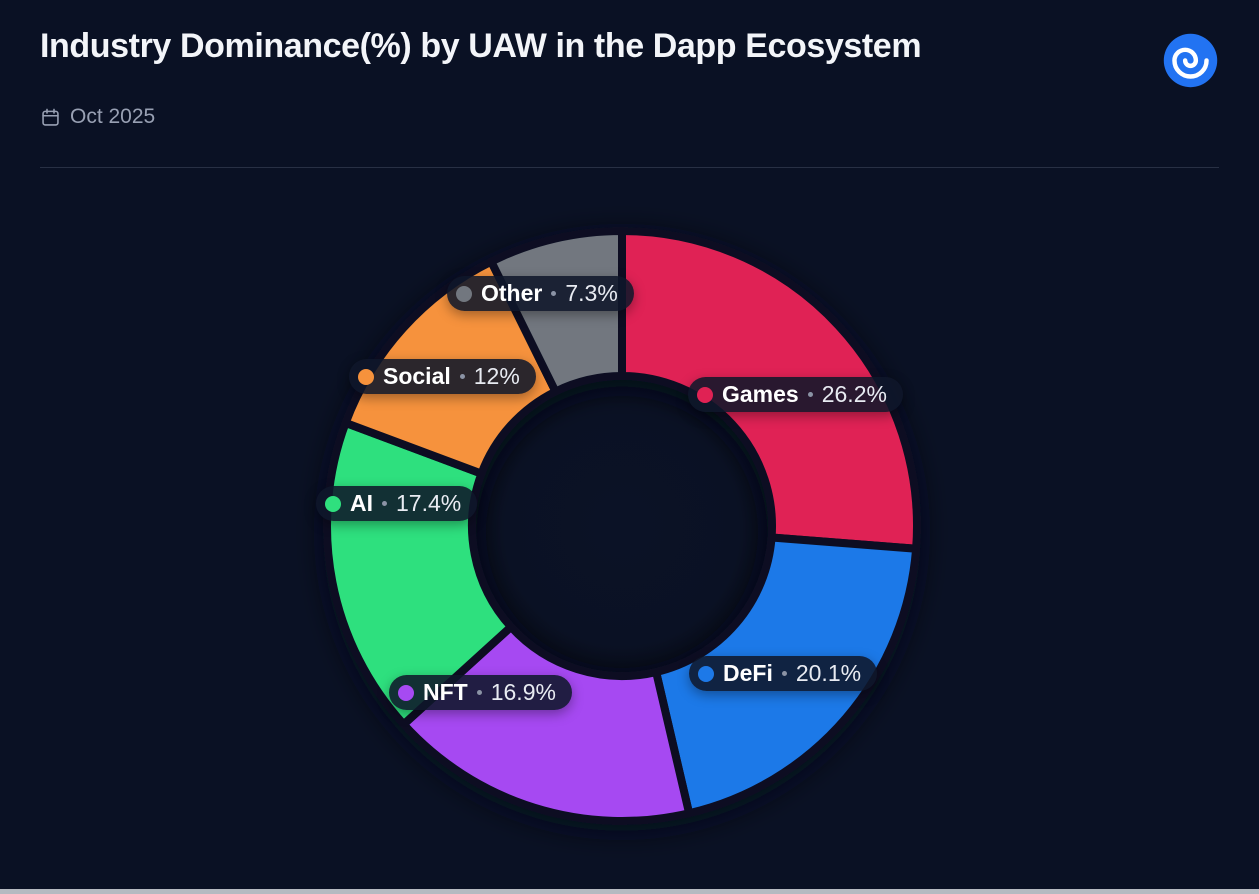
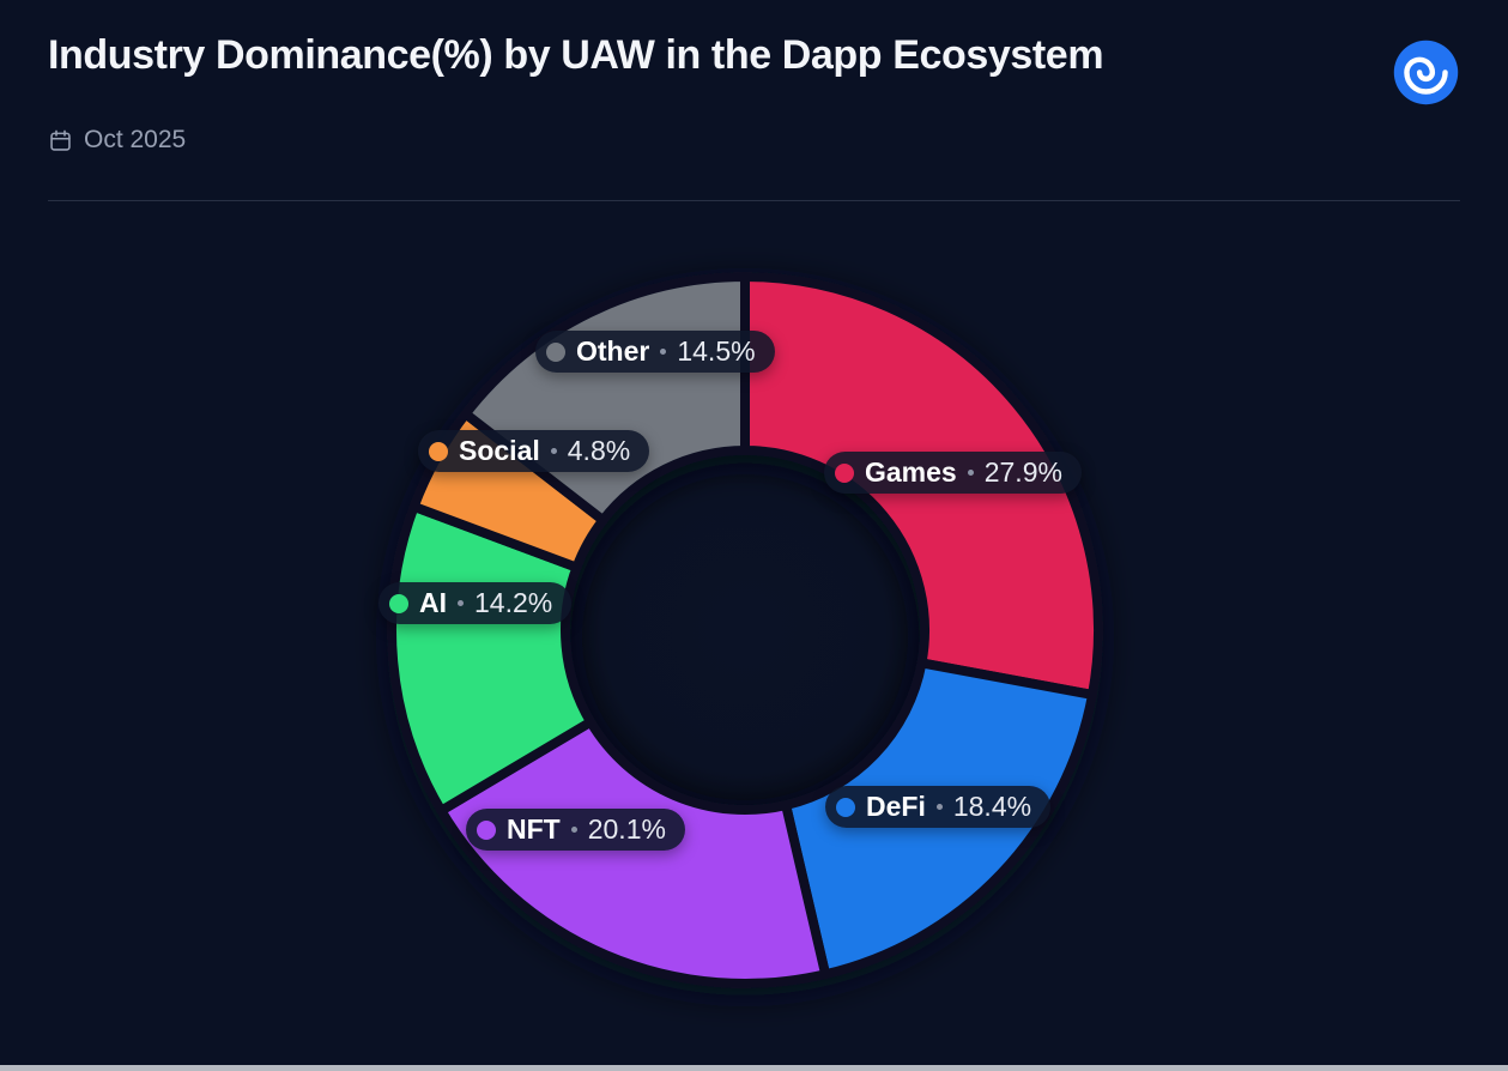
Games: 26.2% -> 27.9%
DeFi: 20.1% -> 18.4%
NFT: 16.9% -> 20.1%
AI: 17.4% -> 14.2%
Social: 12% -> 4.8%
Other: 7.3% -> 14.5%
